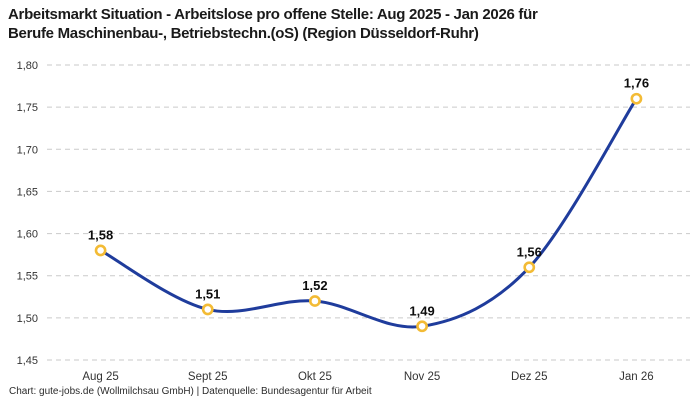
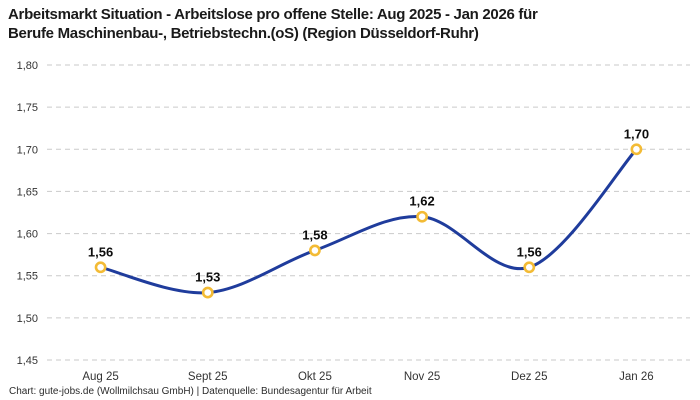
Aug 25: 1,58 -> 1,56
Sept 25: 1,51 -> 1,53
Okt 25: 1,52 -> 1,58
Nov 25: 1,49 -> 1,62
Jan 26: 1,76 -> 1,70
